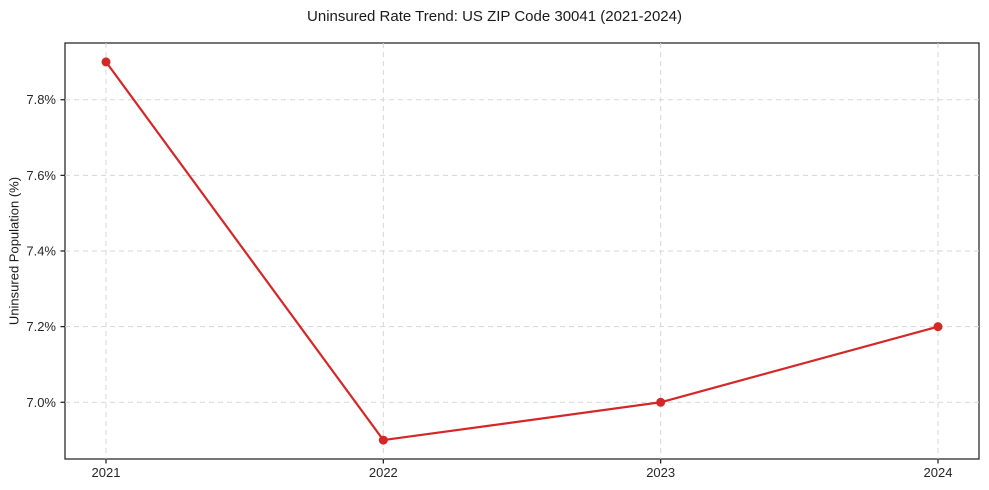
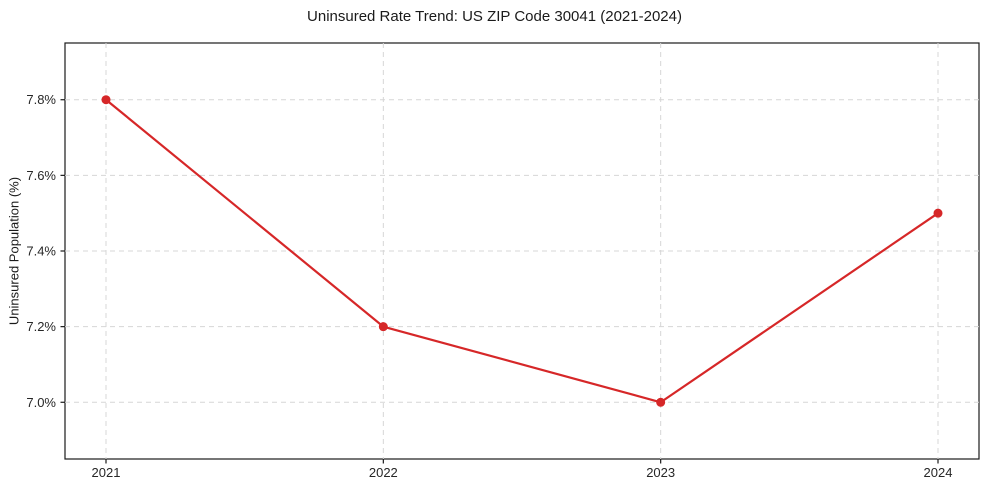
2021: 7.9% -> 7.8%
2022: 6.9% -> 7.2%
2024: 7.2% -> 7.5%
